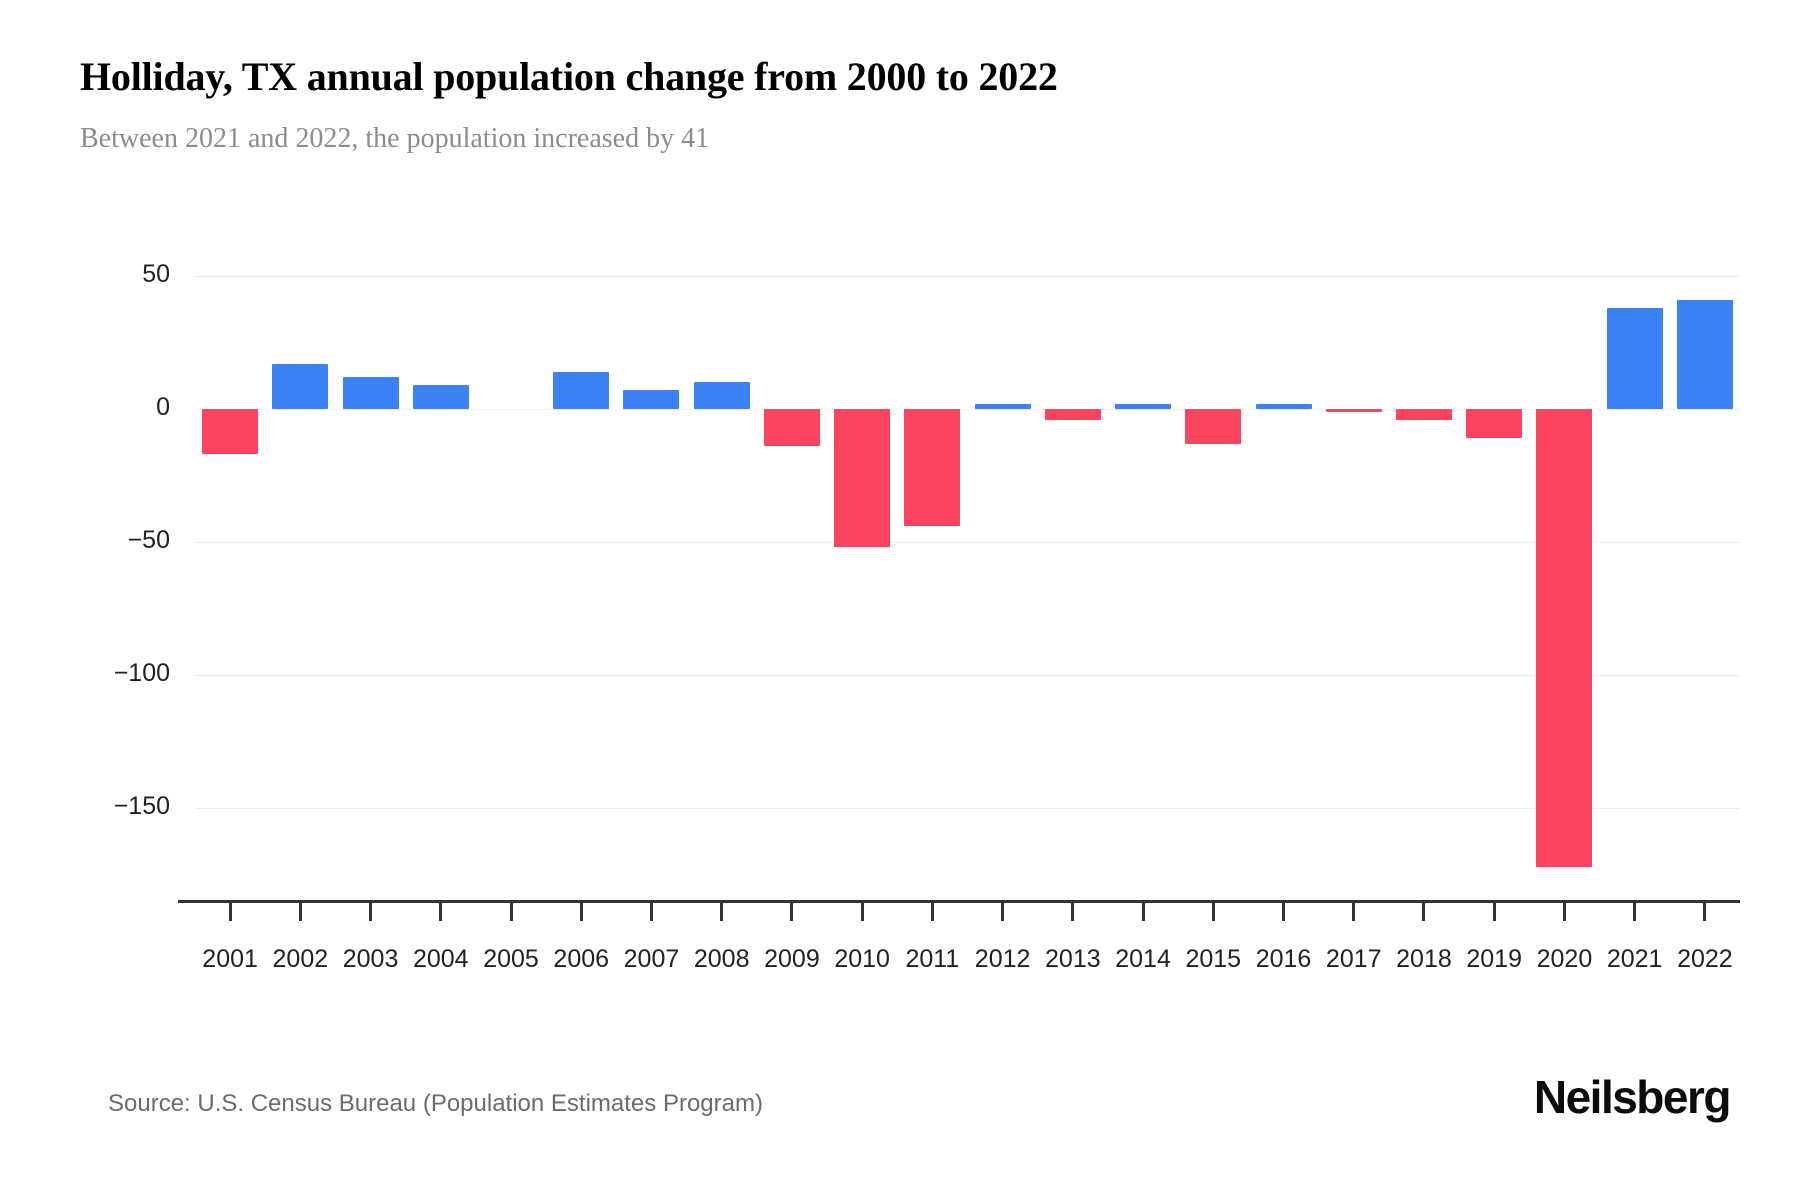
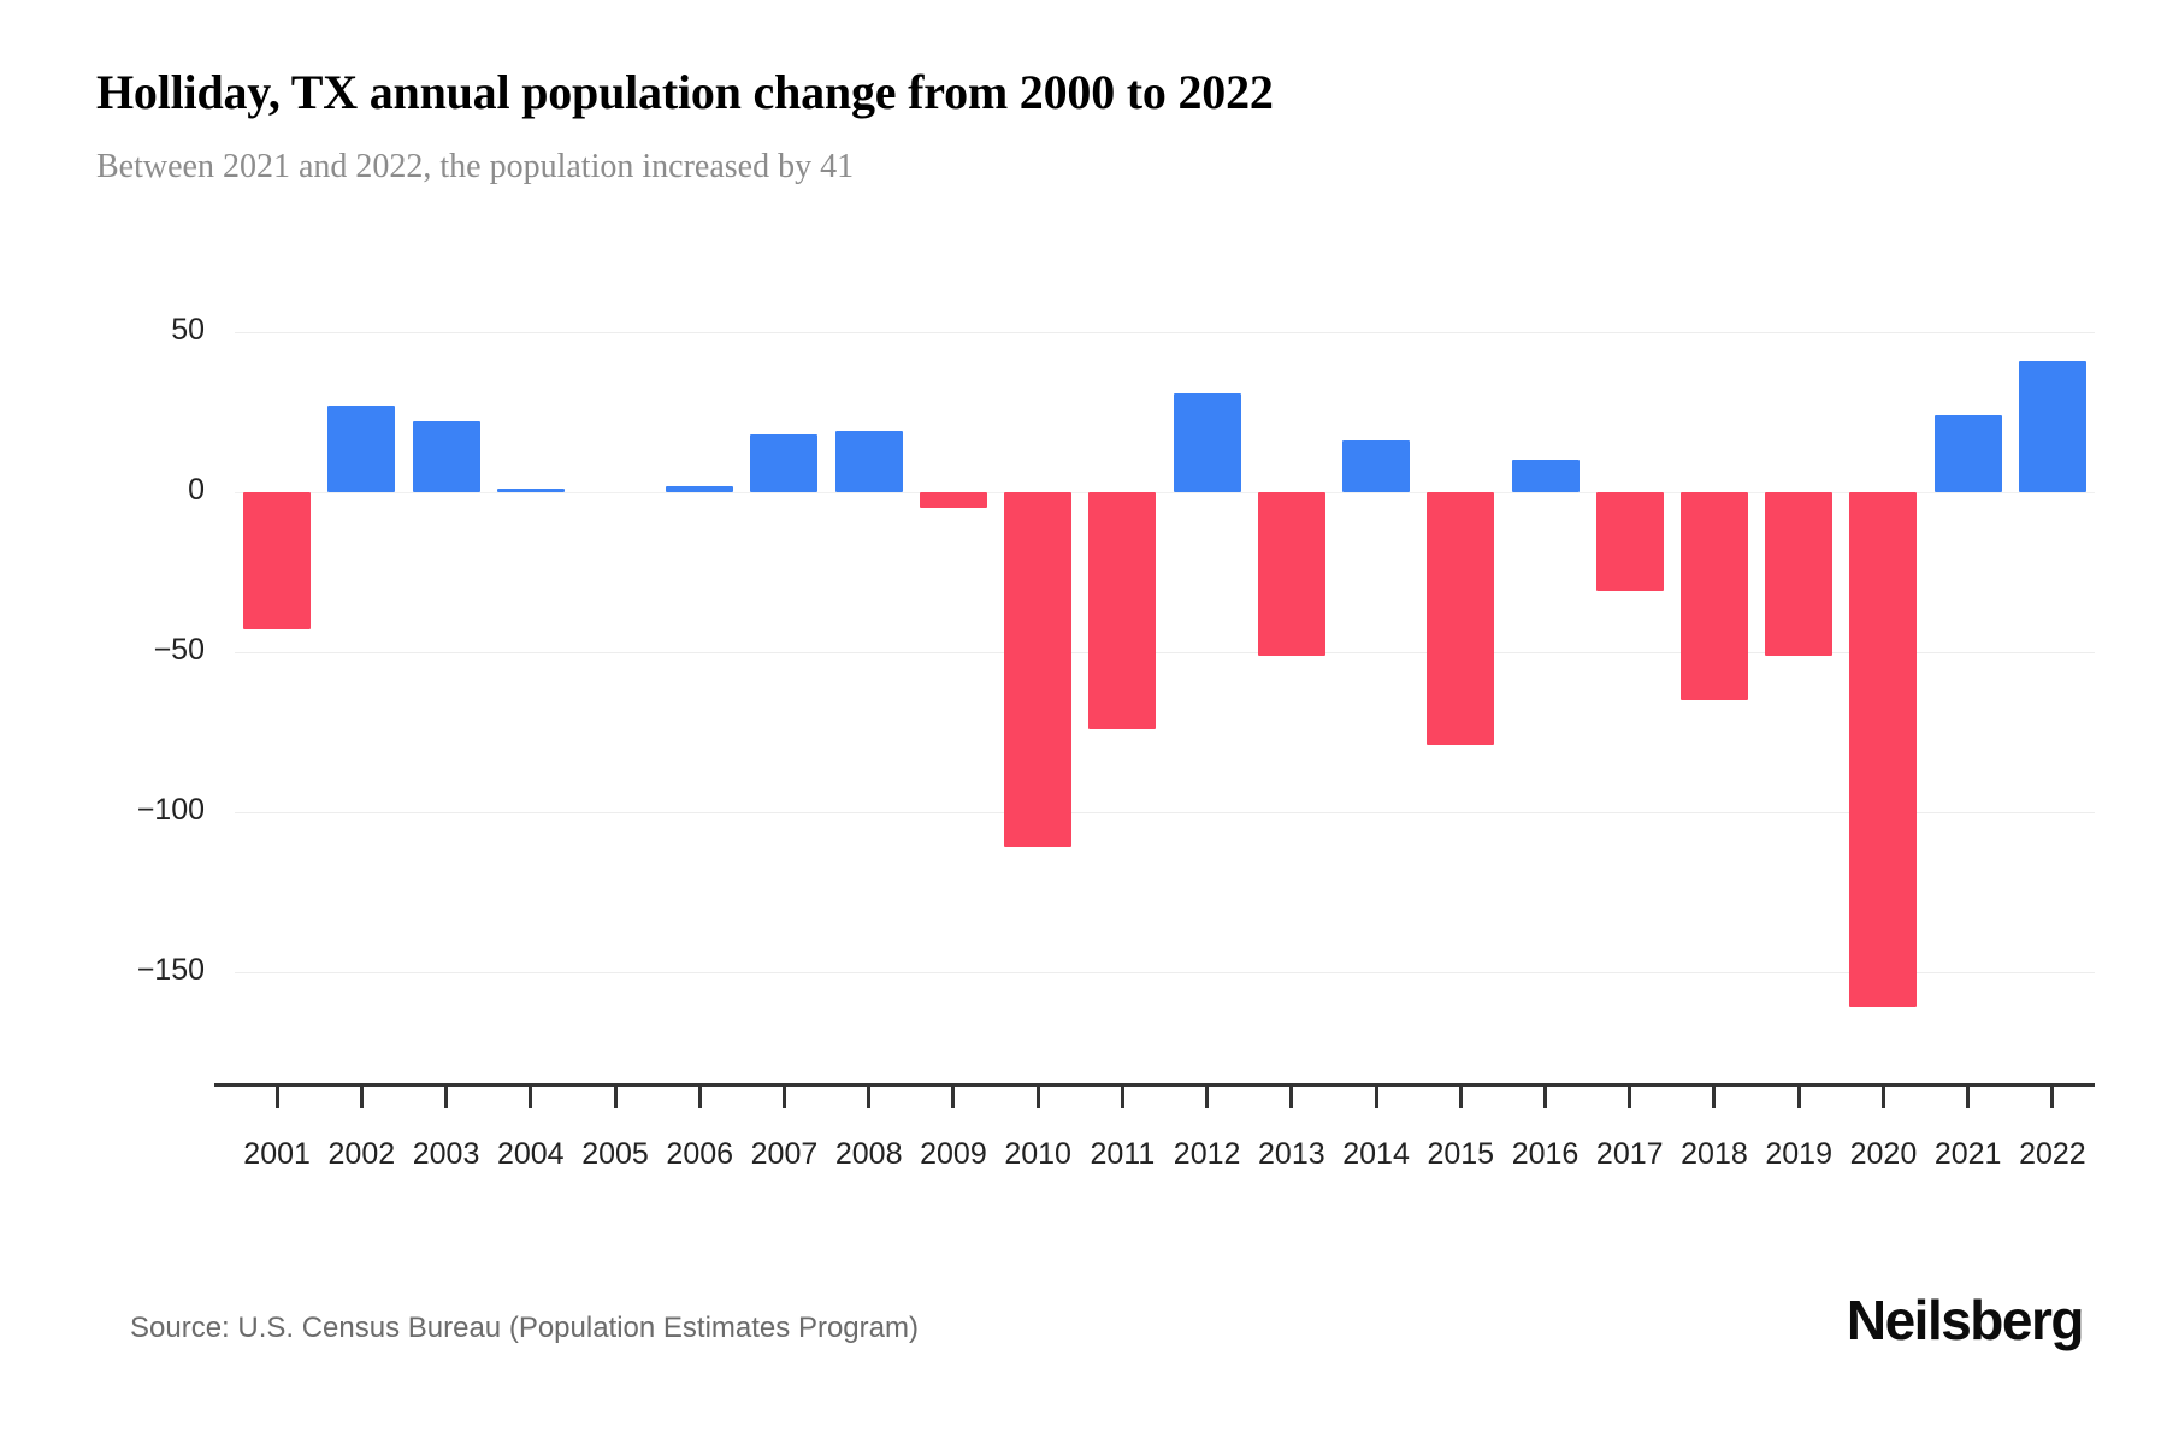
2001: -17 -> -43
2002: 17 -> 27
2003: 12 -> 22
2004: 9 -> 1
2006: 14 -> 2
2007: 7 -> 18
2008: 10 -> 19
2009: -14 -> -5
2010: -52 -> -111
2011: -44 -> -74
2012: 2 -> 31
2013: -4 -> -51
2014: 2 -> 16
2015: -13 -> -79
2016: 2 -> 10
2017: -1 -> -31
2018: -4 -> -65
2019: -11 -> -51
2020: -172 -> -161
2021: 38 -> 24
